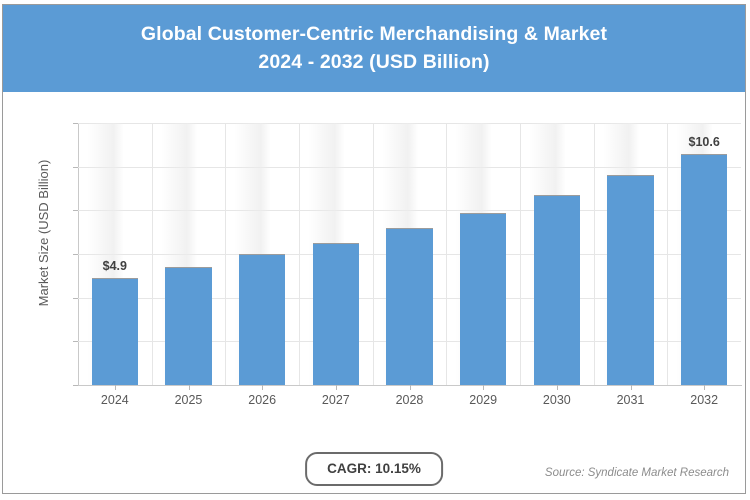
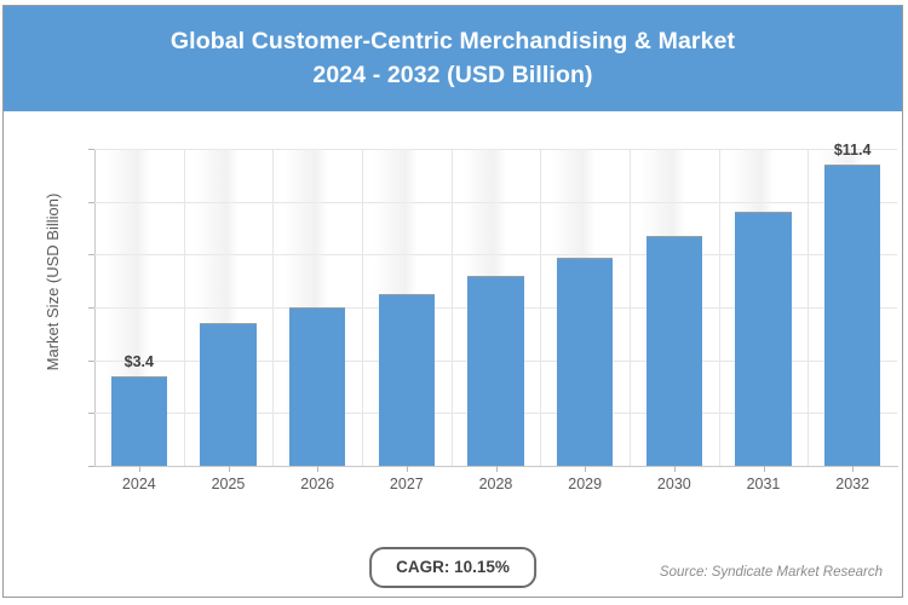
2024: $4.9 -> $3.4
2032: $10.6 -> $11.4
